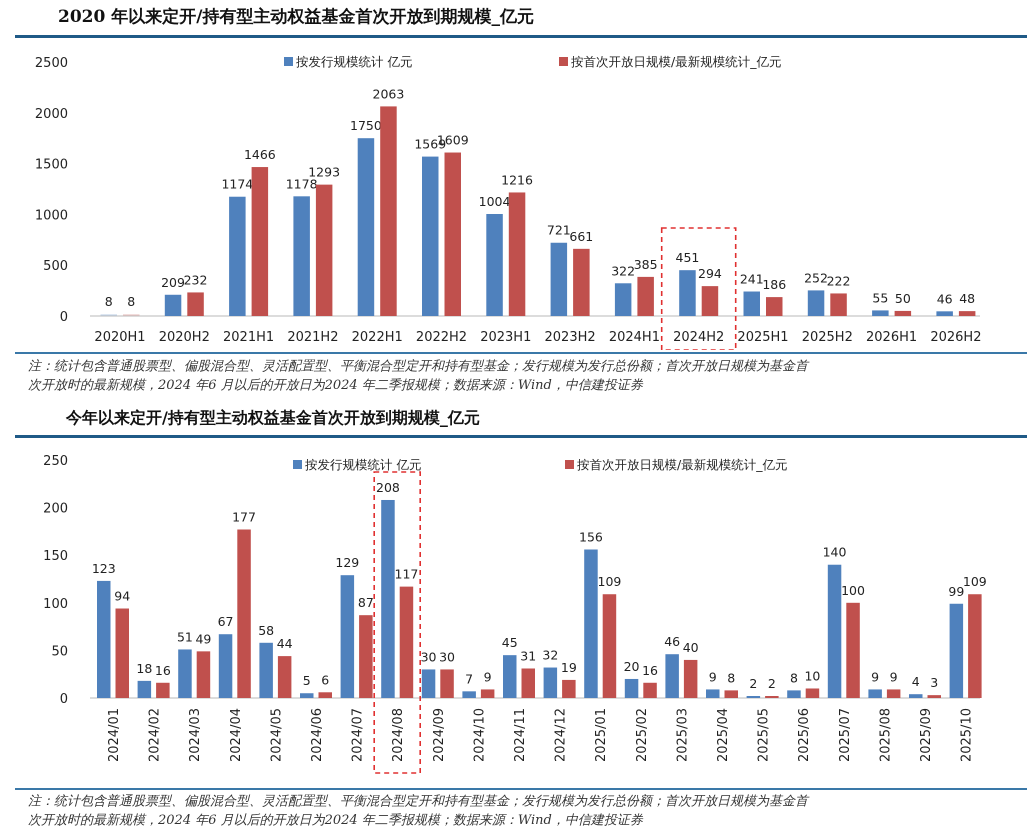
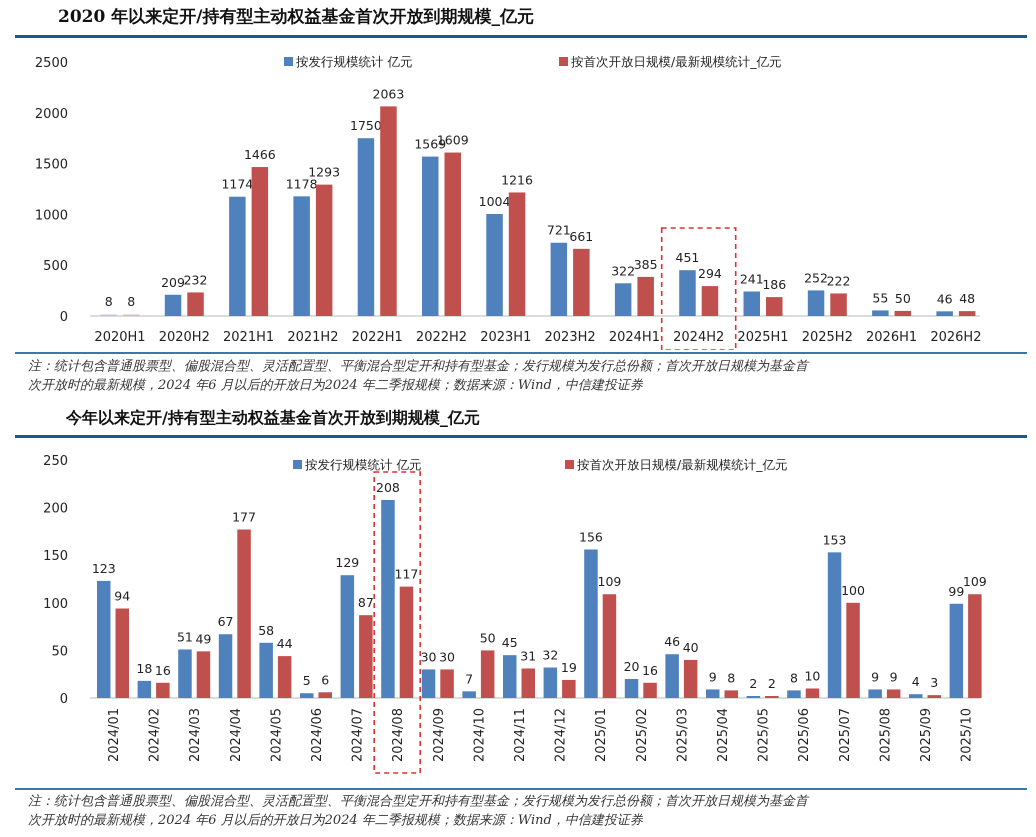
今年以来定开/持有型主动权益基金首次开放到期规模_亿元/按首次开放日规模/最新规模统计_亿元/2024/10: 9 -> 50
今年以来定开/持有型主动权益基金首次开放到期规模_亿元/按发行规模统计 亿元/2025/07: 140 -> 153
